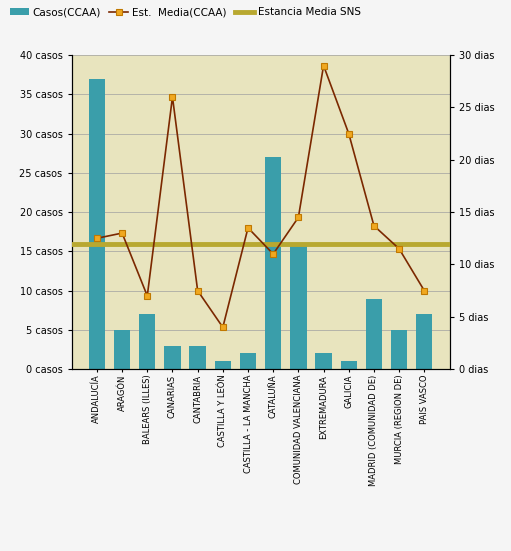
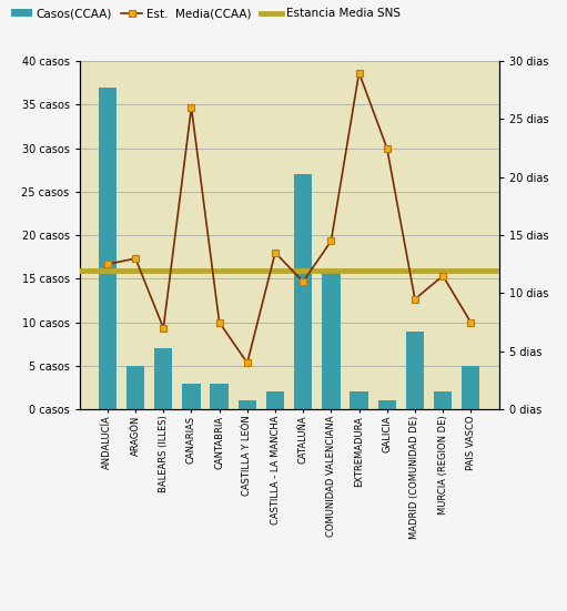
Est. Media(CCAA)/MADRID (COMUNIDAD DE): 13.7 dias -> 9.5 dias
Casos(CCAA)/MURCIA (REGION DE): 5 casos -> 2 casos
Casos(CCAA)/PAIS VASCO: 7 casos -> 5 casos
